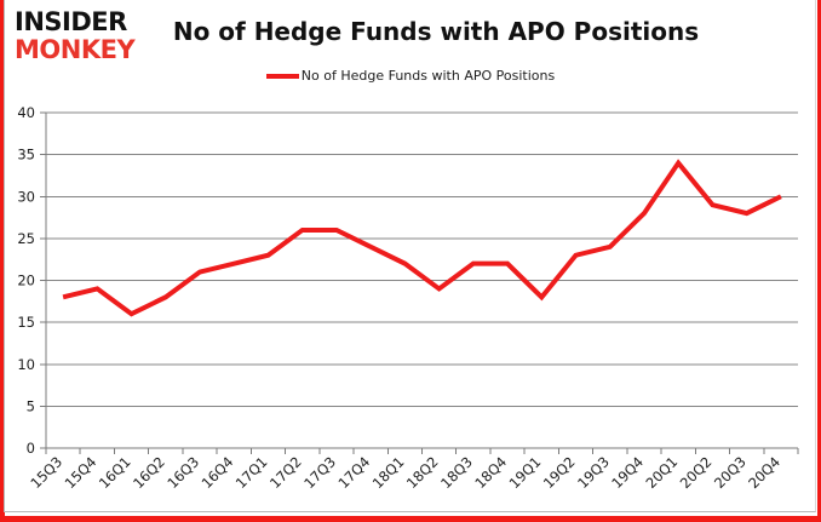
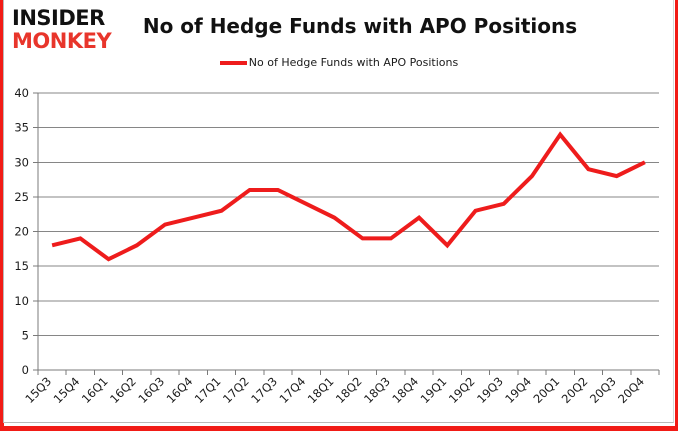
18Q3: 22 -> 19
